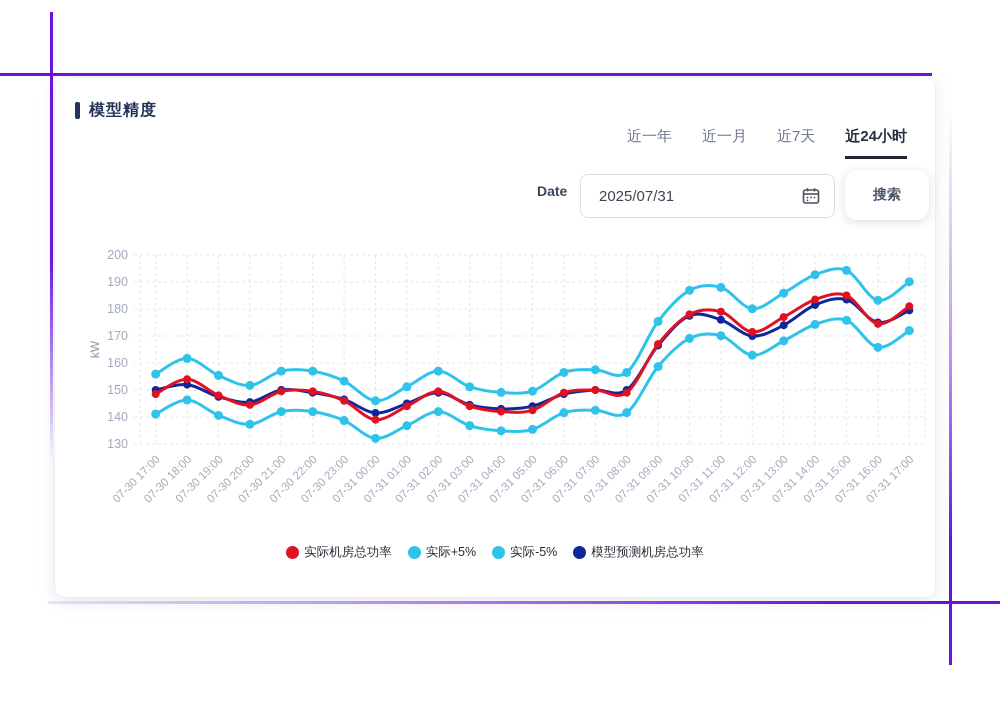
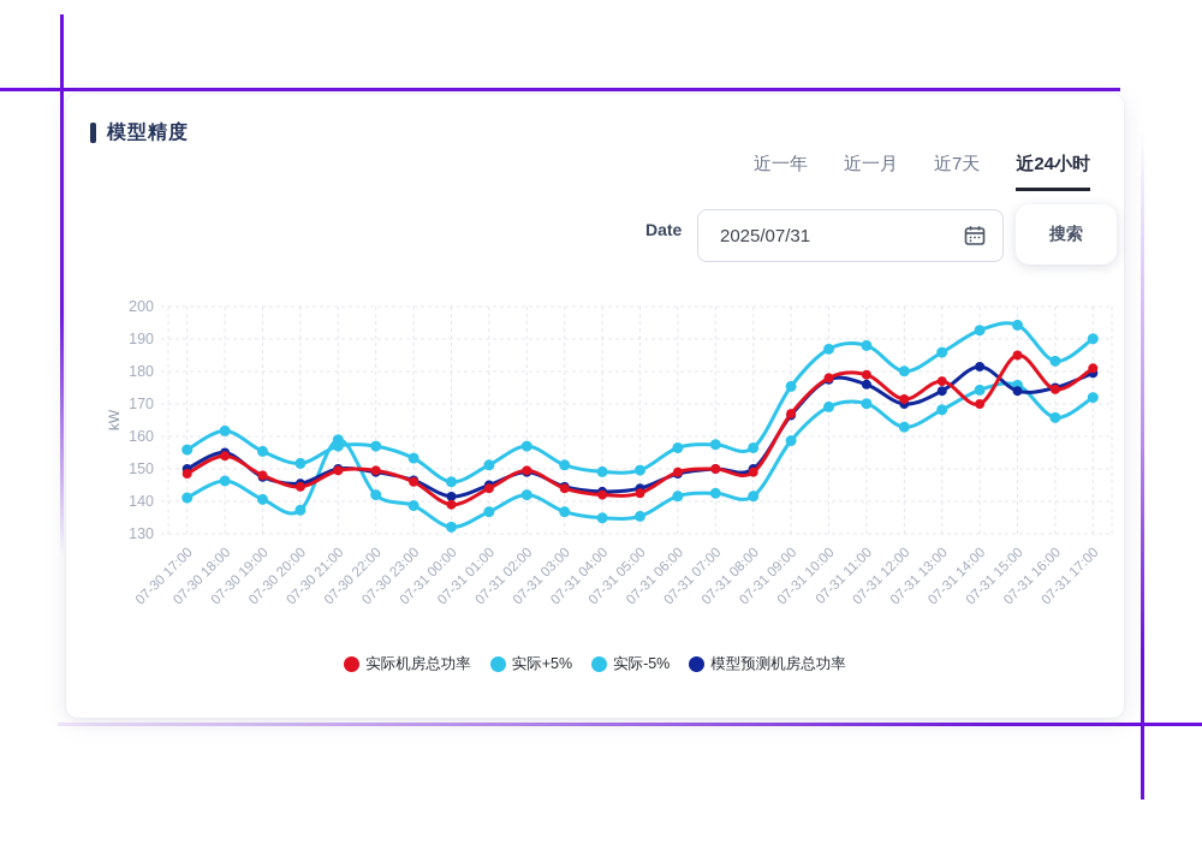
模型预测机房总功率/07-30 18:00: 152 -> 155
实际-5%/07-30 21:00: 142 -> 159
实际机房总功率/07-31 14:00: 184 -> 170
模型预测机房总功率/07-31 15:00: 184 -> 174
